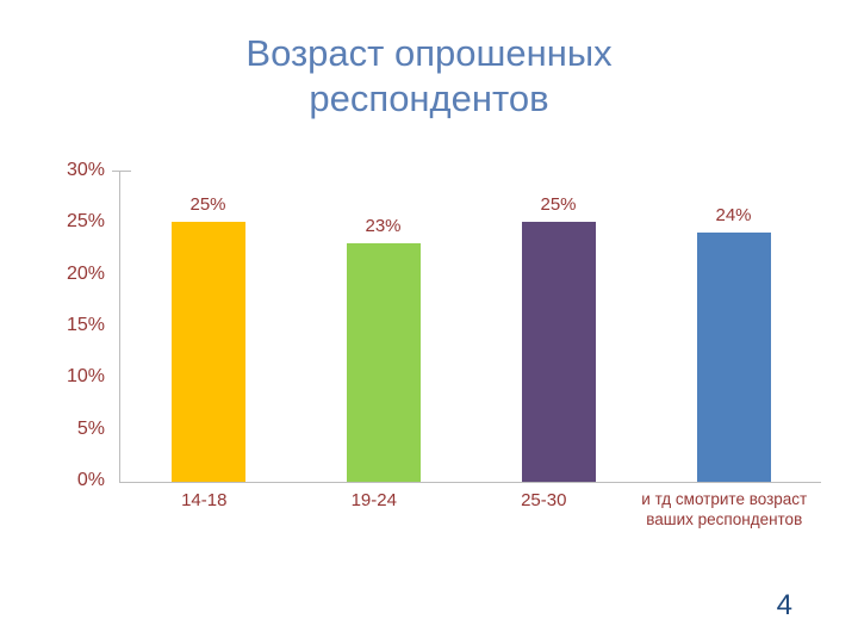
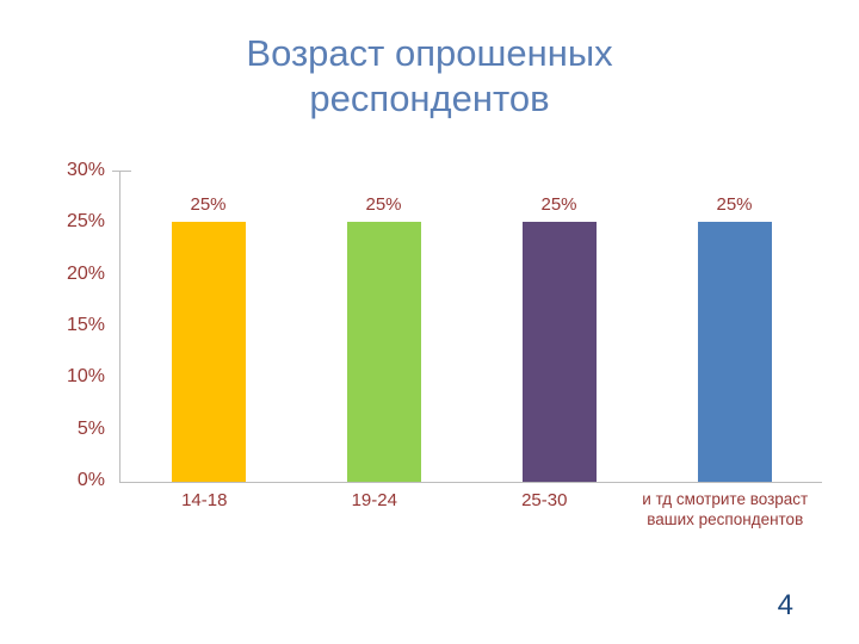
19-24: 23% -> 25%
и тд смотрите возраст ваших респондентов: 24% -> 25%
